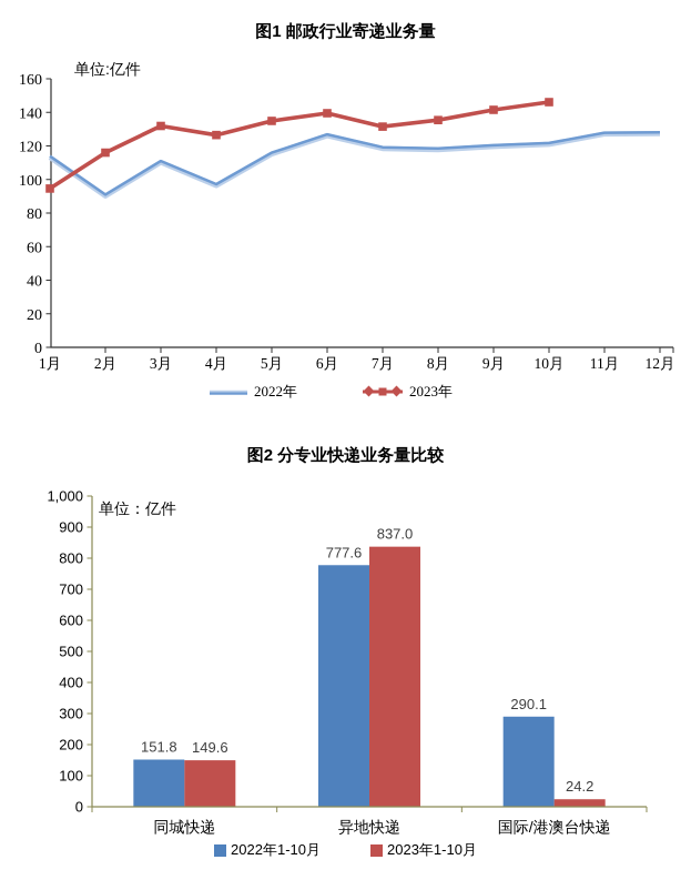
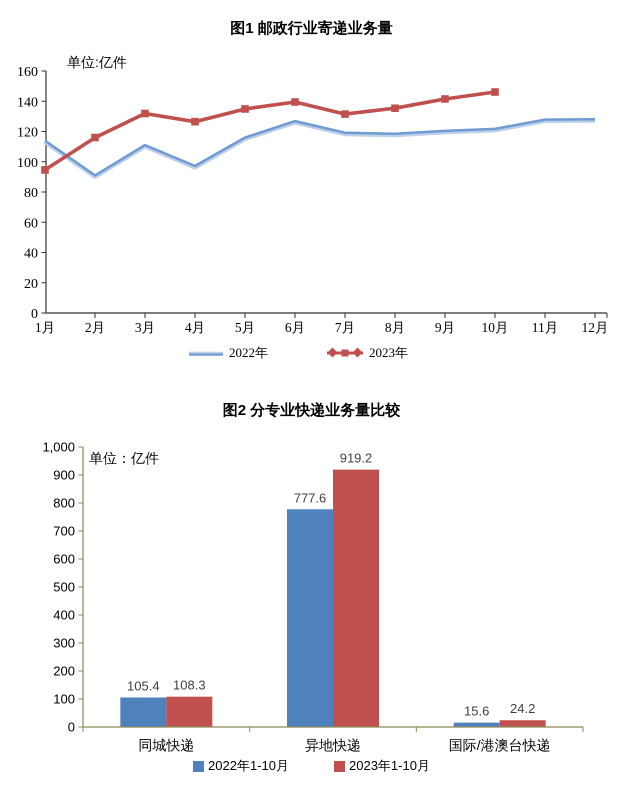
图2 分专业快递业务量比较/2022年1-10月/同城快递: 151.8 -> 105.4
图2 分专业快递业务量比较/2023年1-10月/同城快递: 149.6 -> 108.3
图2 分专业快递业务量比较/2023年1-10月/异地快递: 837.0 -> 919.2
图2 分专业快递业务量比较/2022年1-10月/国际/港澳台快递: 290.1 -> 15.6
